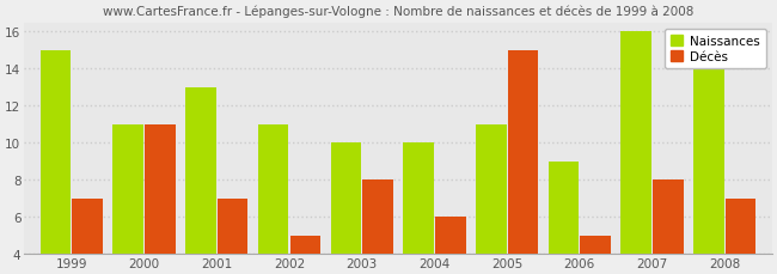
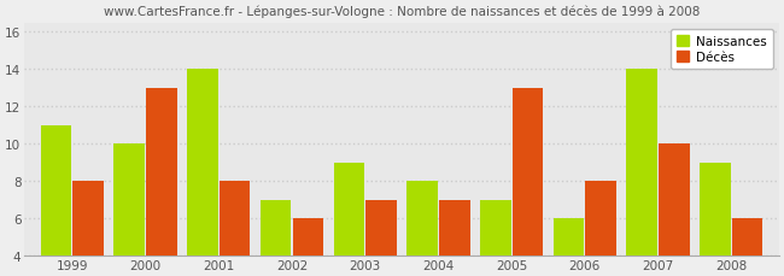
Naissances/1999: 15 -> 11
Décès/1999: 7 -> 8
Naissances/2000: 11 -> 10
Décès/2000: 11 -> 13
Naissances/2001: 13 -> 14
Décès/2001: 7 -> 8
Naissances/2002: 11 -> 7
Décès/2002: 5 -> 6
Naissances/2003: 10 -> 9
Décès/2003: 8 -> 7
Naissances/2004: 10 -> 8
Décès/2004: 6 -> 7
Naissances/2005: 11 -> 7
Décès/2005: 15 -> 13
Naissances/2006: 9 -> 6
Décès/2006: 5 -> 8
Naissances/2007: 16 -> 14
Décès/2007: 8 -> 10
Naissances/2008: 14 -> 9
Décès/2008: 7 -> 6
